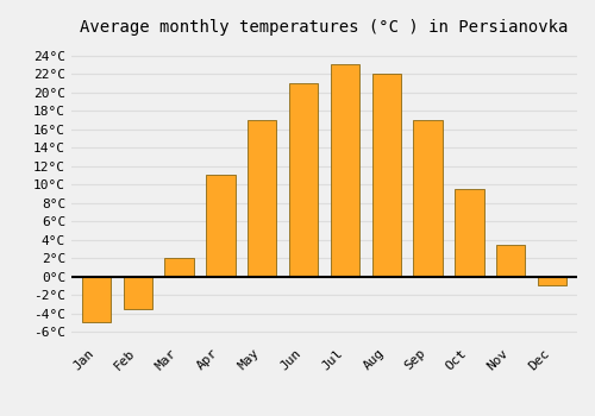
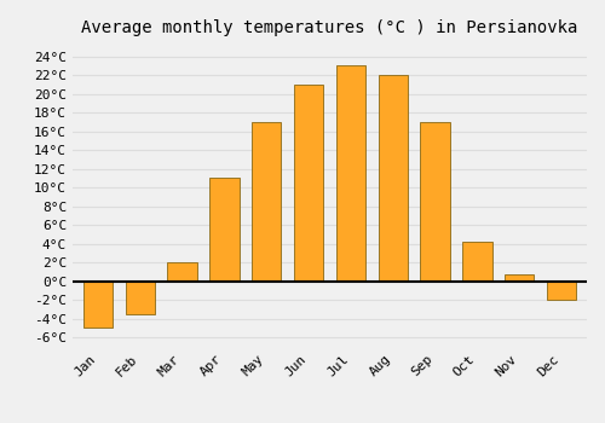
Oct: 9.5°C -> 4.2°C
Nov: 3.5°C -> 0.8°C
Dec: -1.0°C -> -2.0°C
